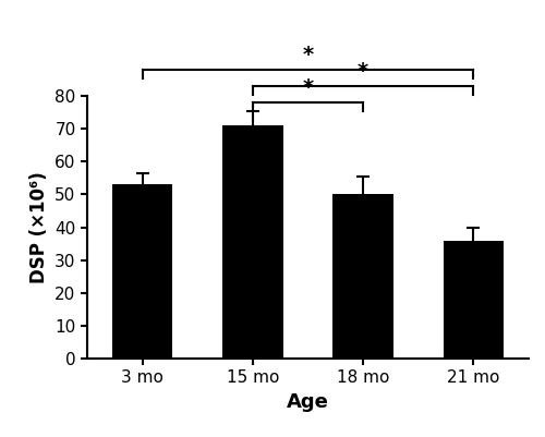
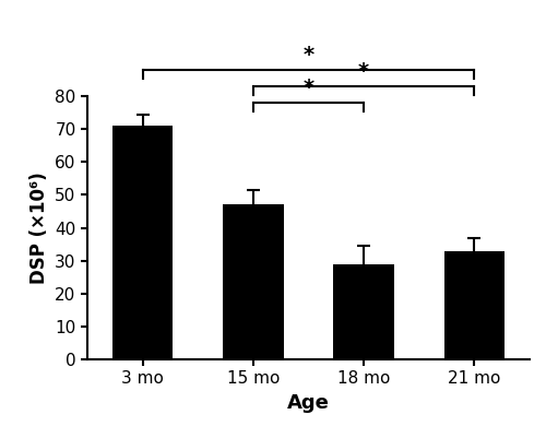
3 mo: 53 -> 71
15 mo: 71 -> 47
18 mo: 50 -> 29
21 mo: 36 -> 33
